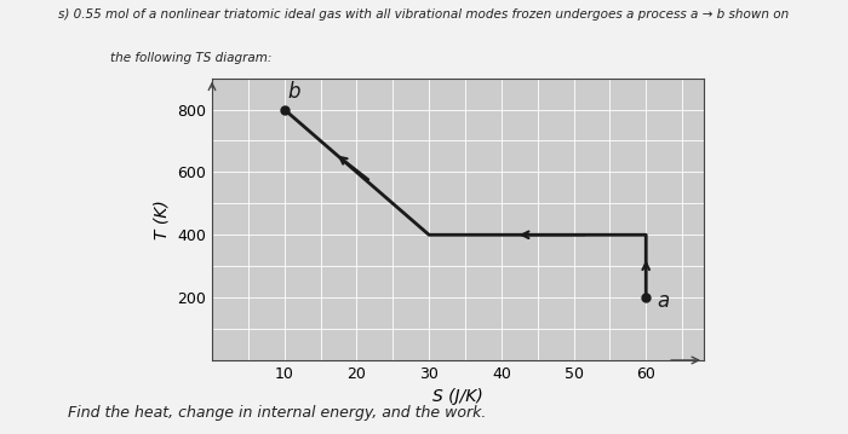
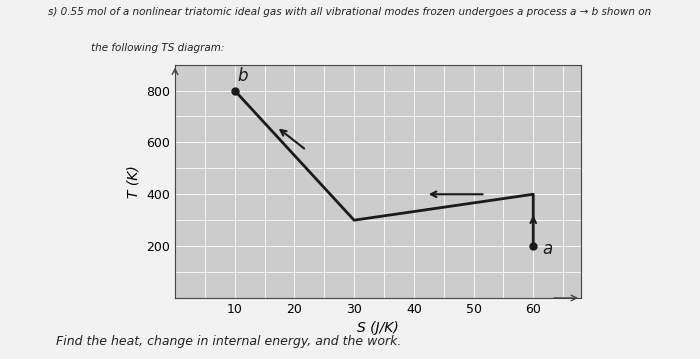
30: 400 -> 300
